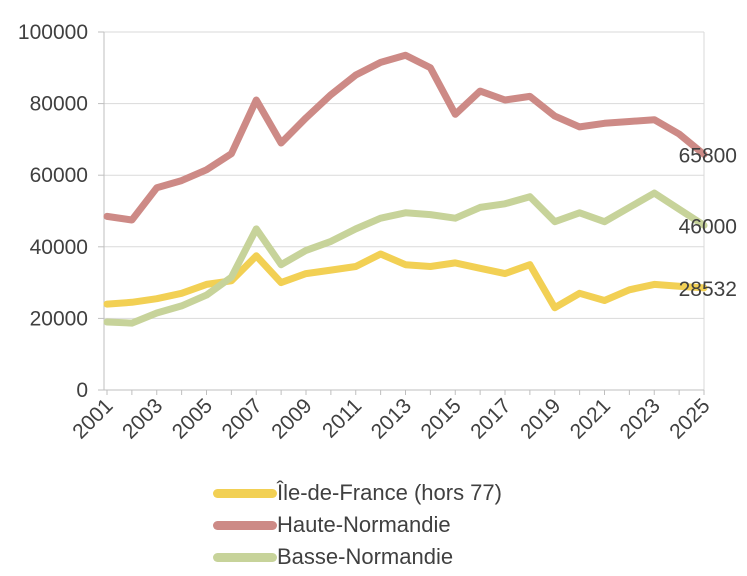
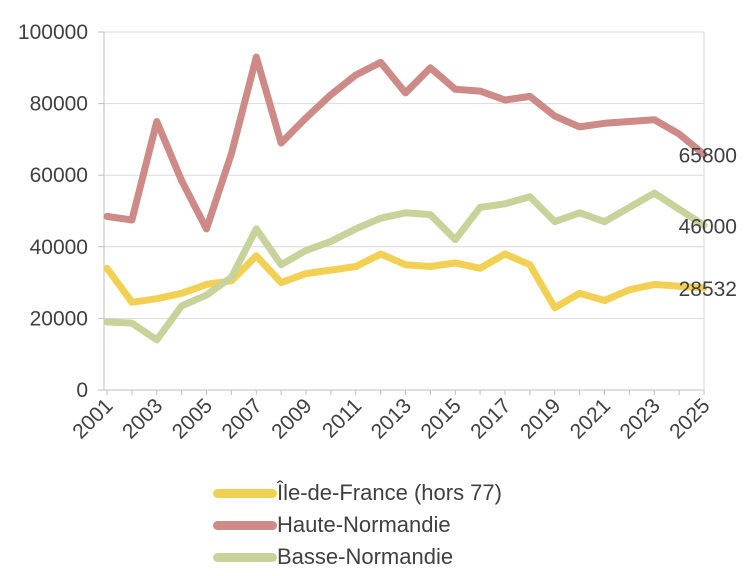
Île-de-France (hors 77)/2001: 24000 -> 34000
Haute-Normandie/2003: 56000 -> 75000
Basse-Normandie/2003: 22000 -> 14000
Haute-Normandie/2005: 62000 -> 45000
Haute-Normandie/2007: 81000 -> 93000
Haute-Normandie/2013: 94000 -> 83000
Haute-Normandie/2015: 77000 -> 84000
Basse-Normandie/2015: 48000 -> 42000
Île-de-France (hors 77)/2017: 32000 -> 38000
